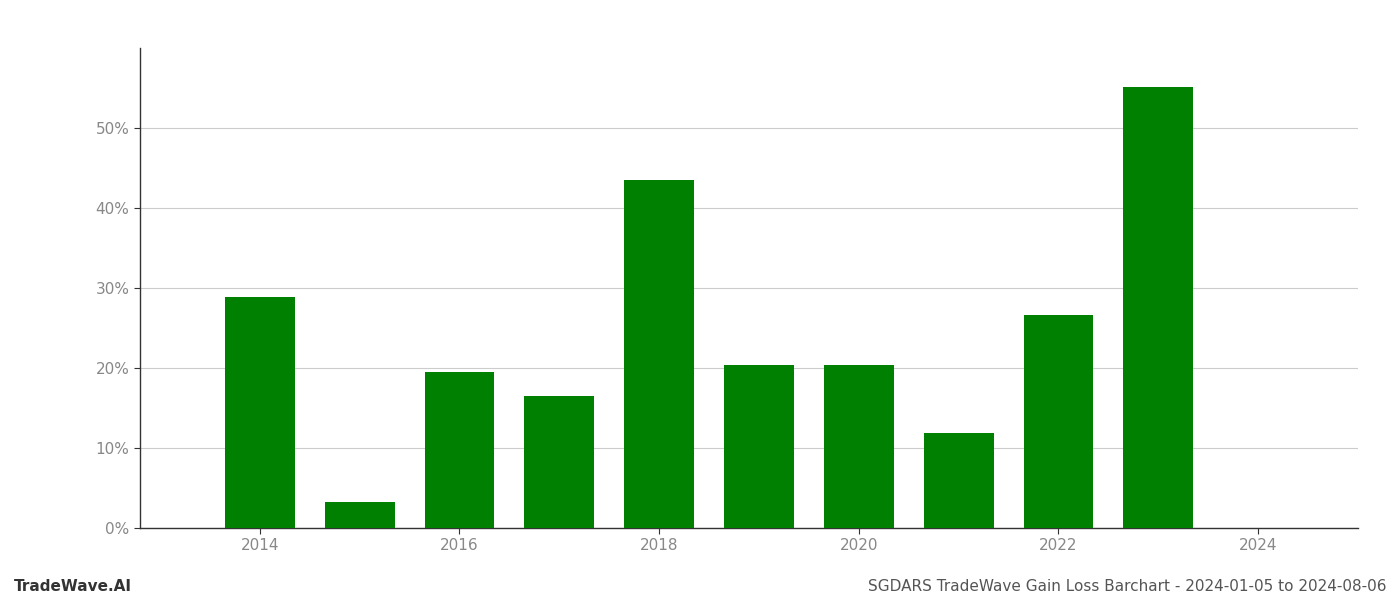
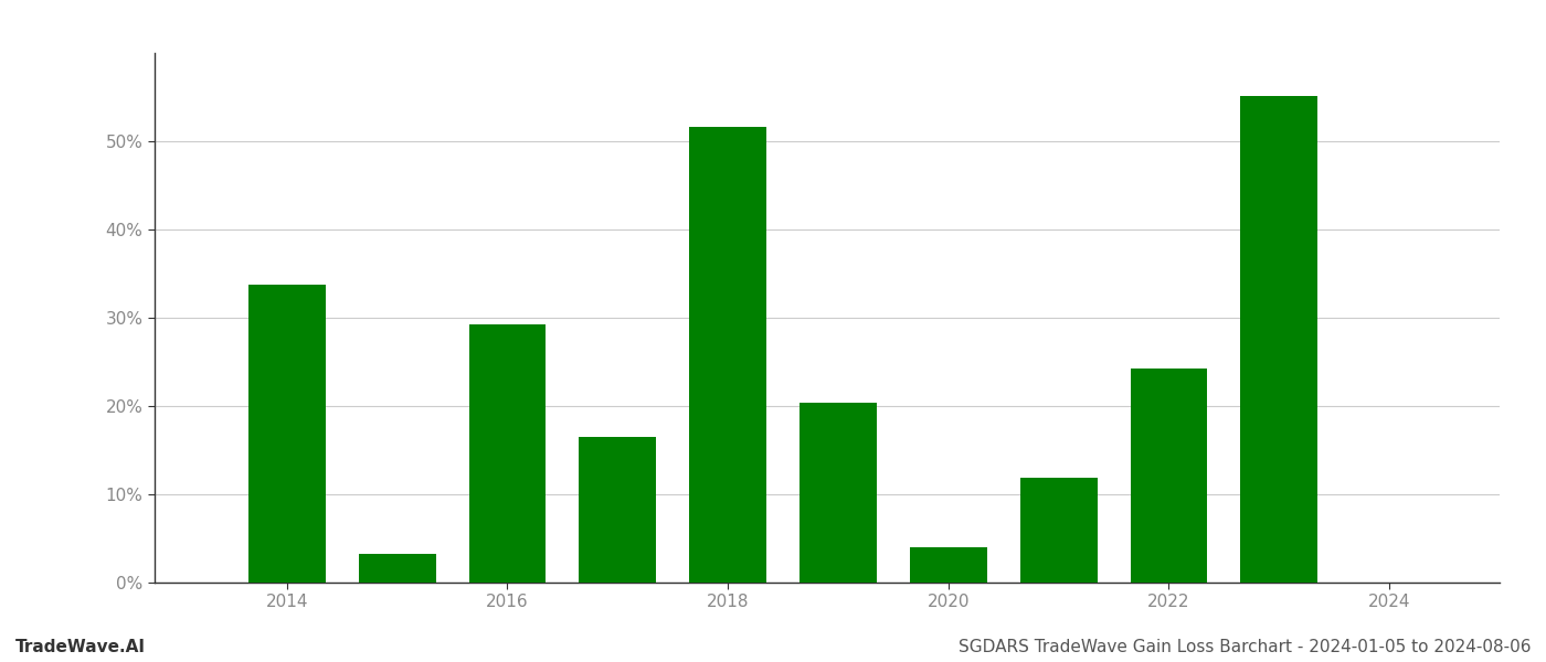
2014: 28.9% -> 33.8%
2016: 19.5% -> 29.2%
2018: 43.5% -> 51.6%
2020: 20.4% -> 4.0%
2022: 26.6% -> 24.2%
